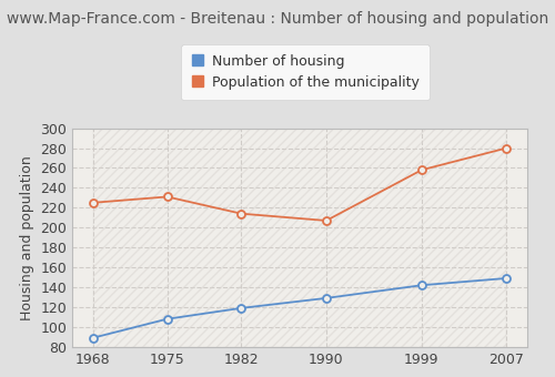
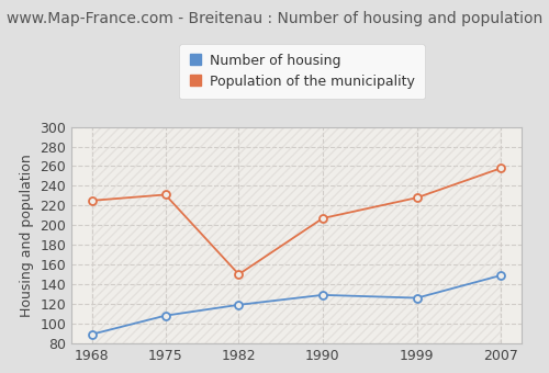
Population of the municipality/1982: 214 -> 150
Number of housing/1999: 142 -> 126
Population of the municipality/1999: 258 -> 228
Population of the municipality/2007: 280 -> 258
